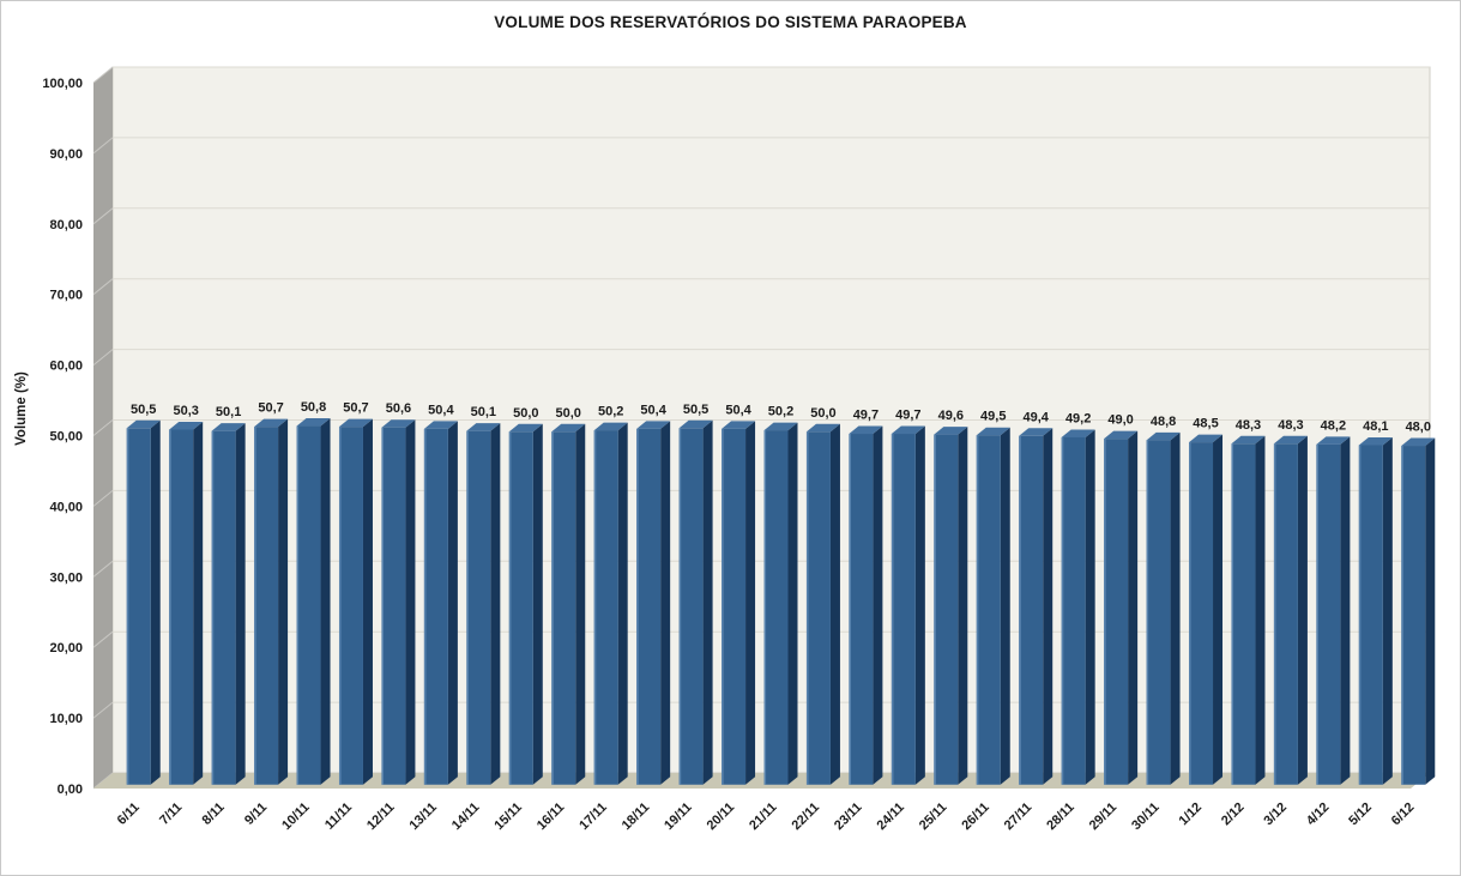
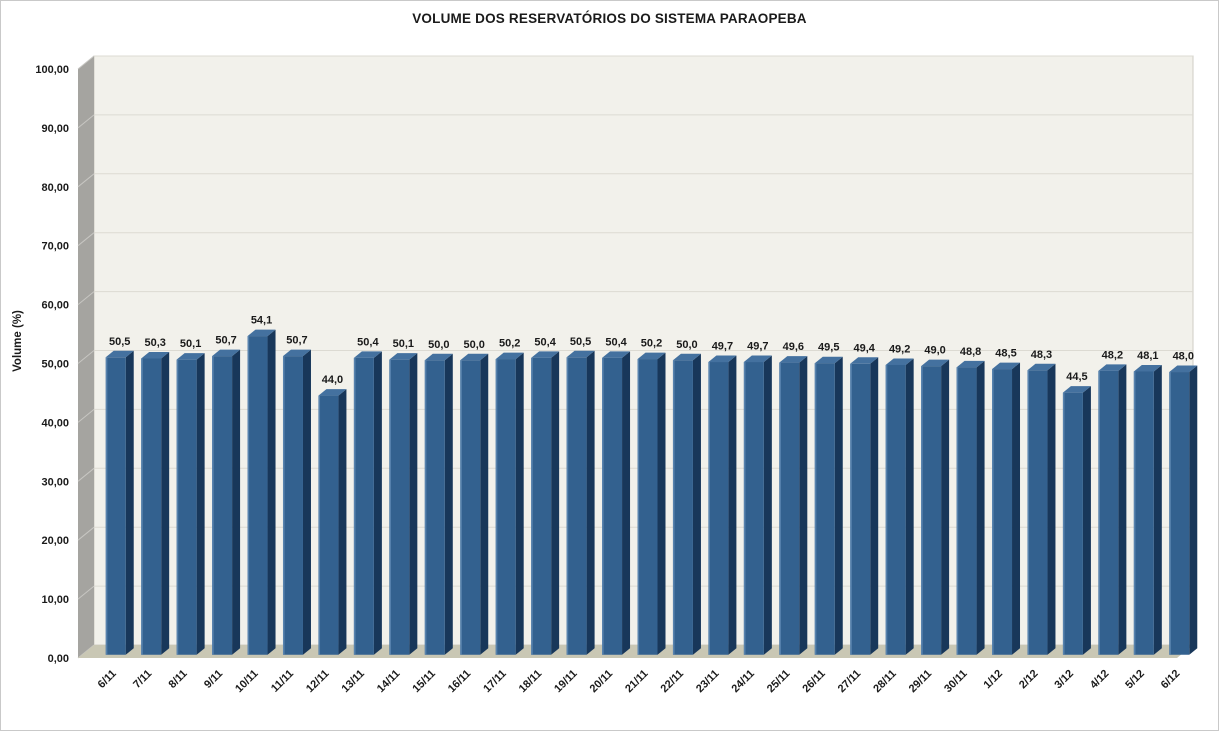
10/11: 50,8 -> 54,1
12/11: 50,6 -> 44,0
3/12: 48,3 -> 44,5
